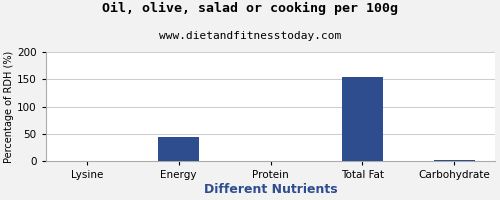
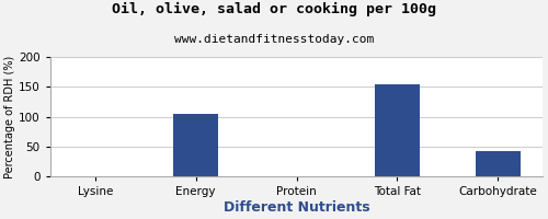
Energy: 45 -> 104
Carbohydrate: 1 -> 42
